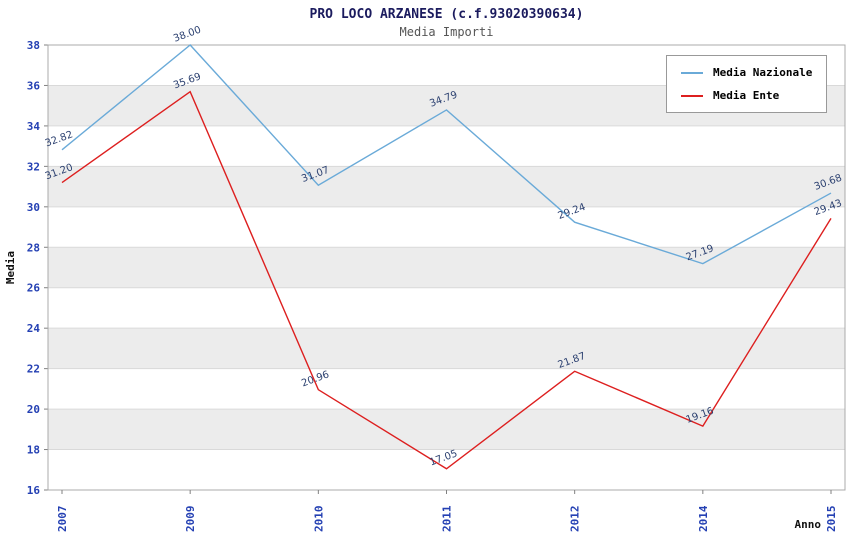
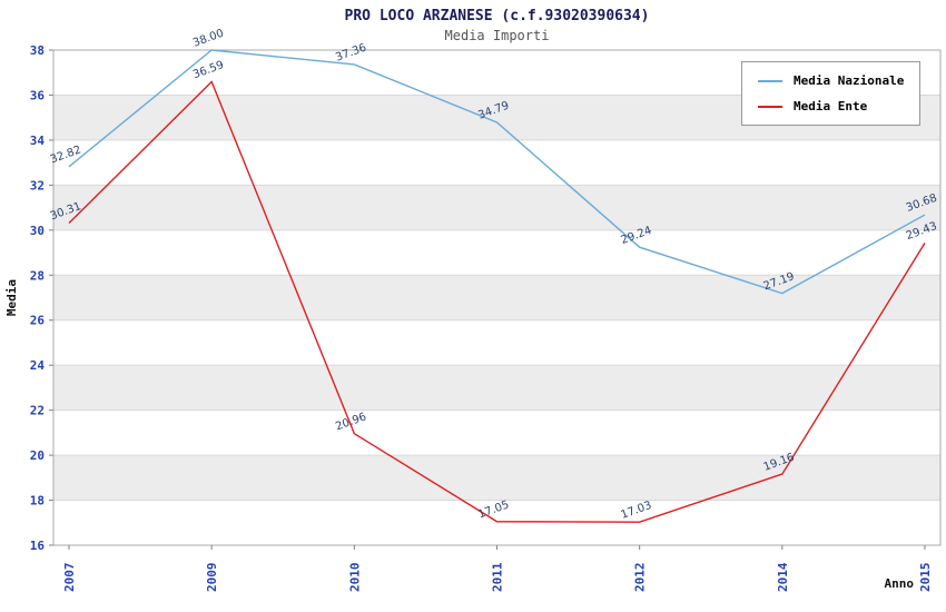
Media Ente/2007: 31.20 -> 30.31
Media Ente/2009: 35.69 -> 36.59
Media Nazionale/2010: 31.07 -> 37.36
Media Ente/2012: 21.87 -> 17.03
